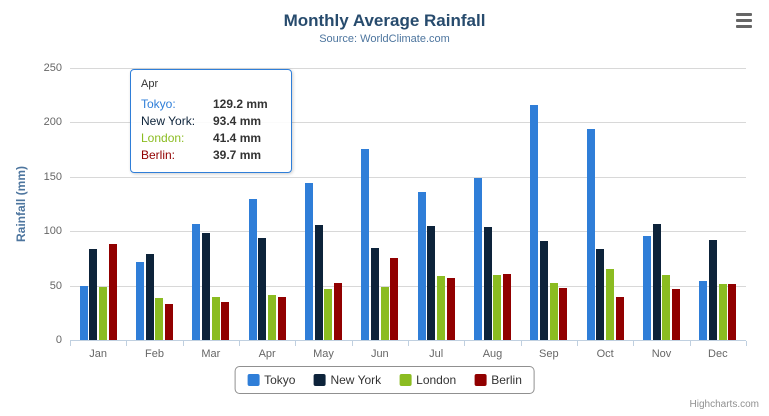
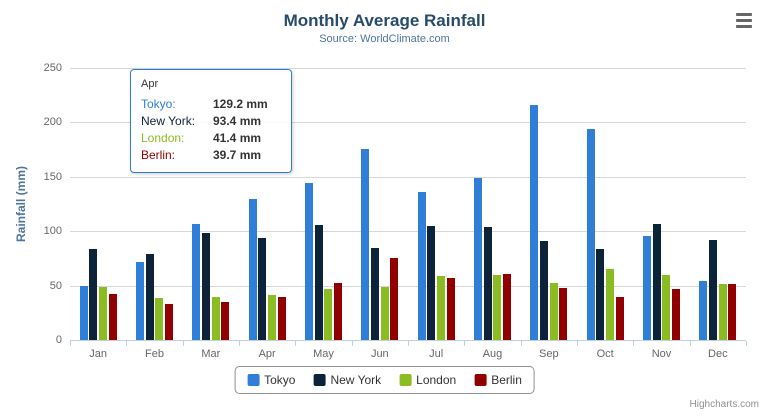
Berlin/Jan: 88 -> 42
